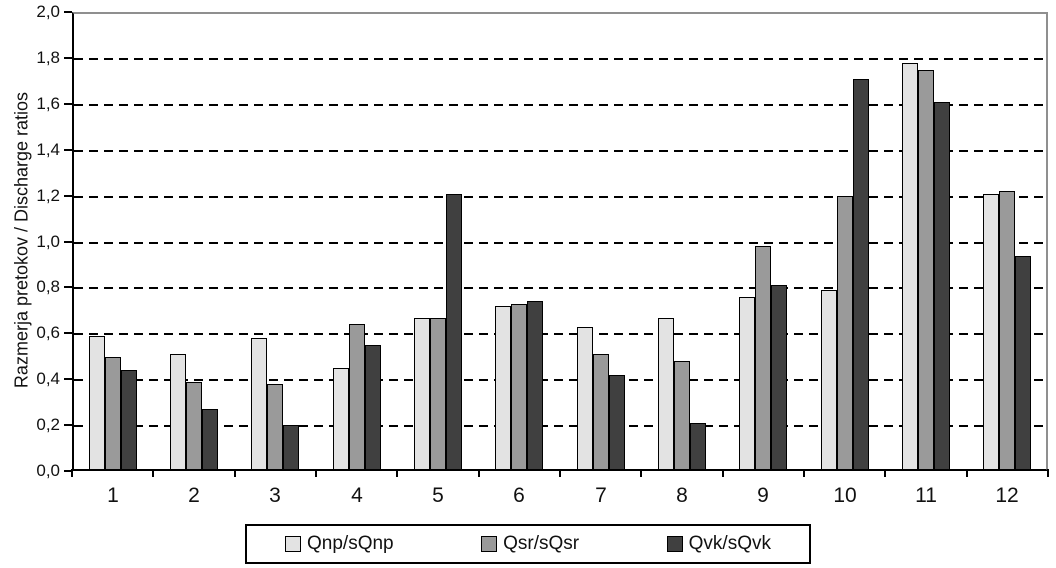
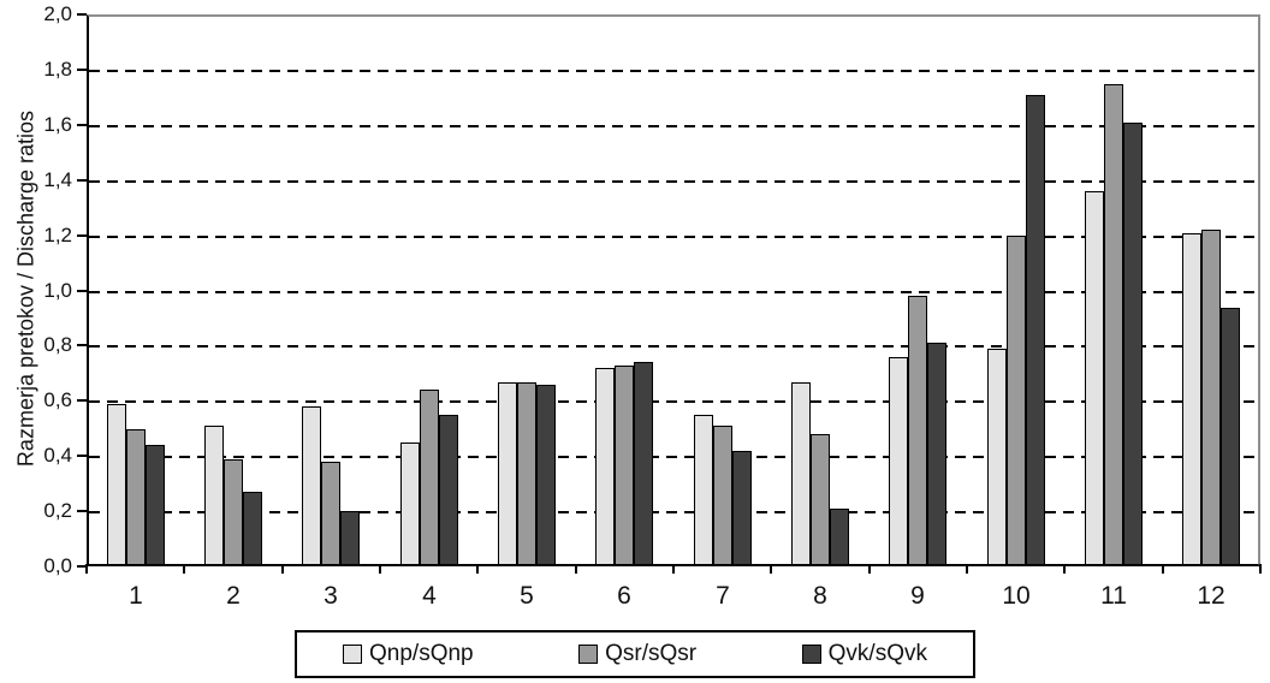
Qvk/sQvk/5: 1,20 -> 0,65
Qnp/sQnp/7: 0,62 -> 0,54
Qnp/sQnp/11: 1,77 -> 1,35
